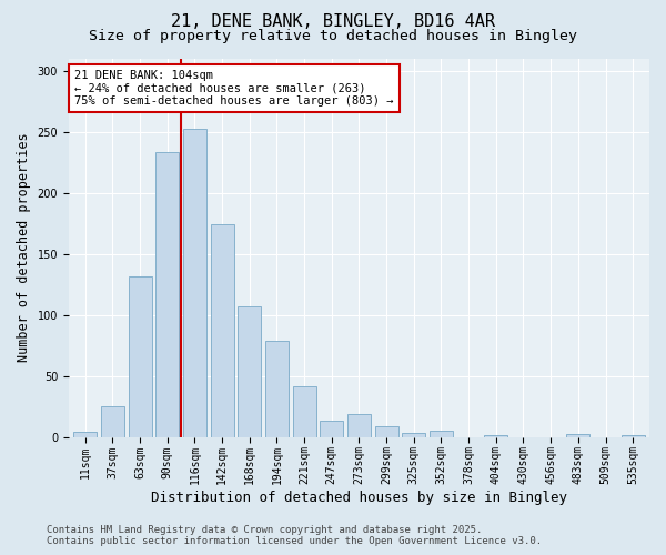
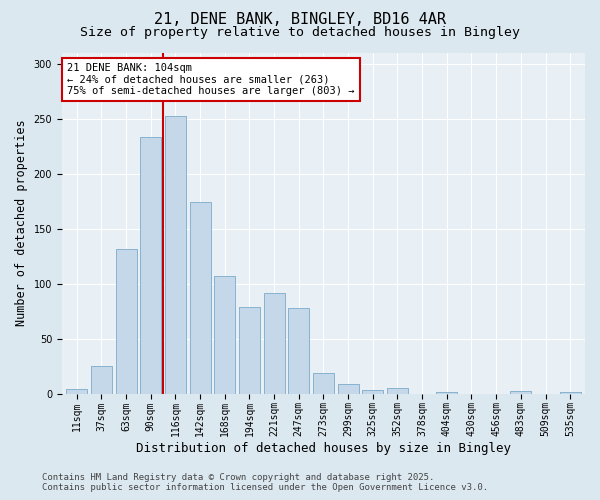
221sqm: 41 -> 91
247sqm: 13 -> 78
